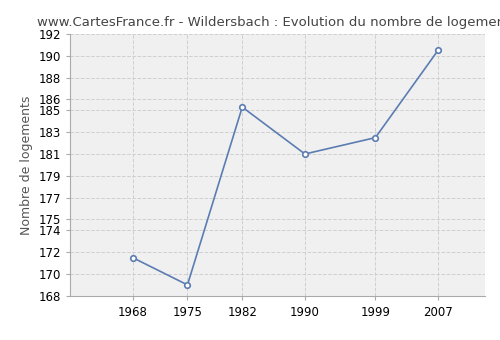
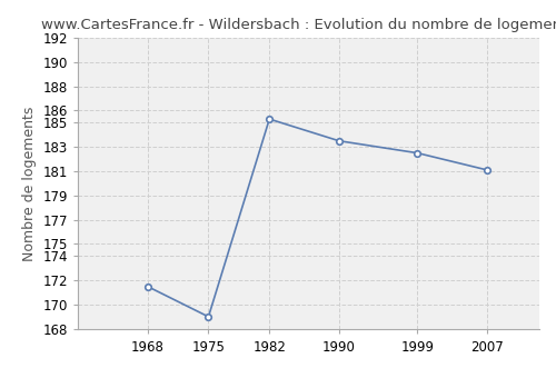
1990: 181.0 -> 183.5
2007: 190.5 -> 181.1
